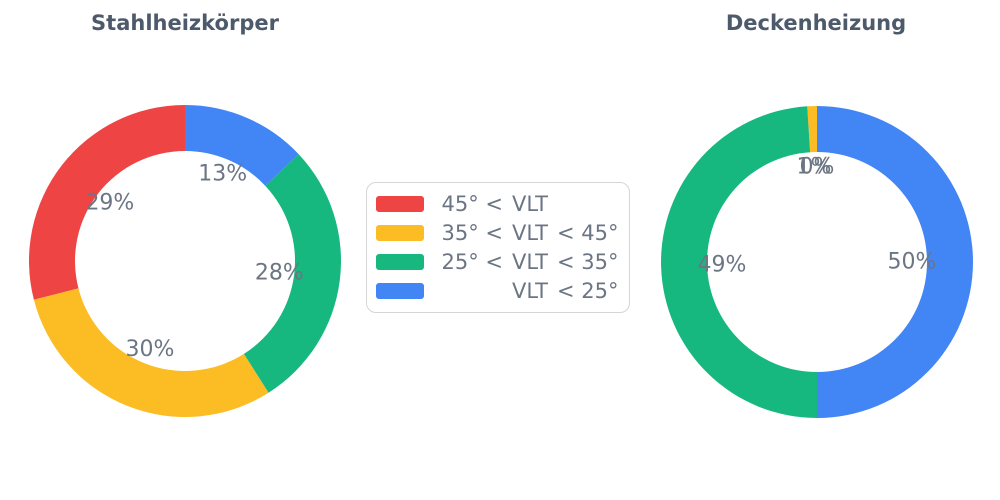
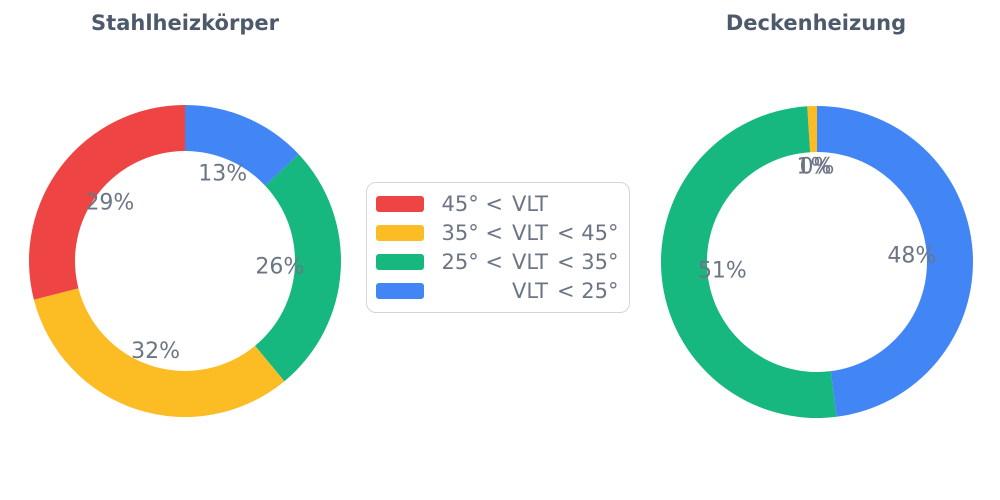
Stahlheizkörper/35° < VLT < 45°: 30% -> 32%
Stahlheizkörper/25° < VLT < 35°: 28% -> 26%
Deckenheizung/25° < VLT < 35°: 49% -> 51%
Deckenheizung/VLT < 25°: 50% -> 48%
